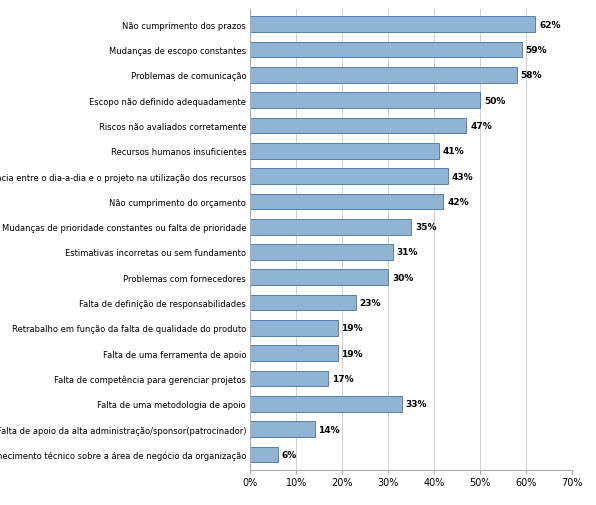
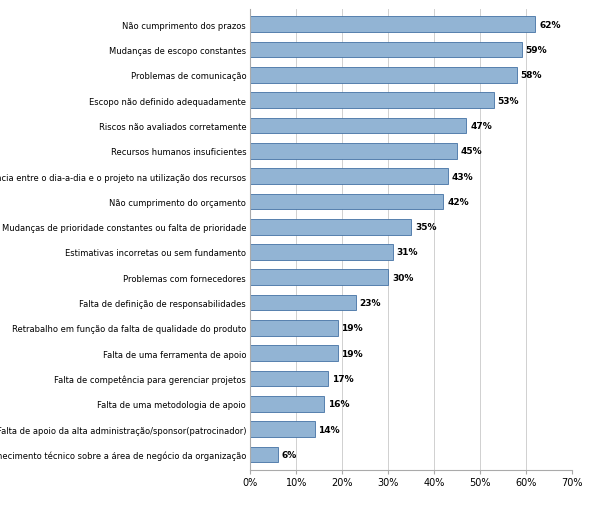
Escopo não definido adequadamente: 50% -> 53%
Recursos humanos insuficientes: 41% -> 45%
Falta de uma metodologia de apoio: 33% -> 16%
